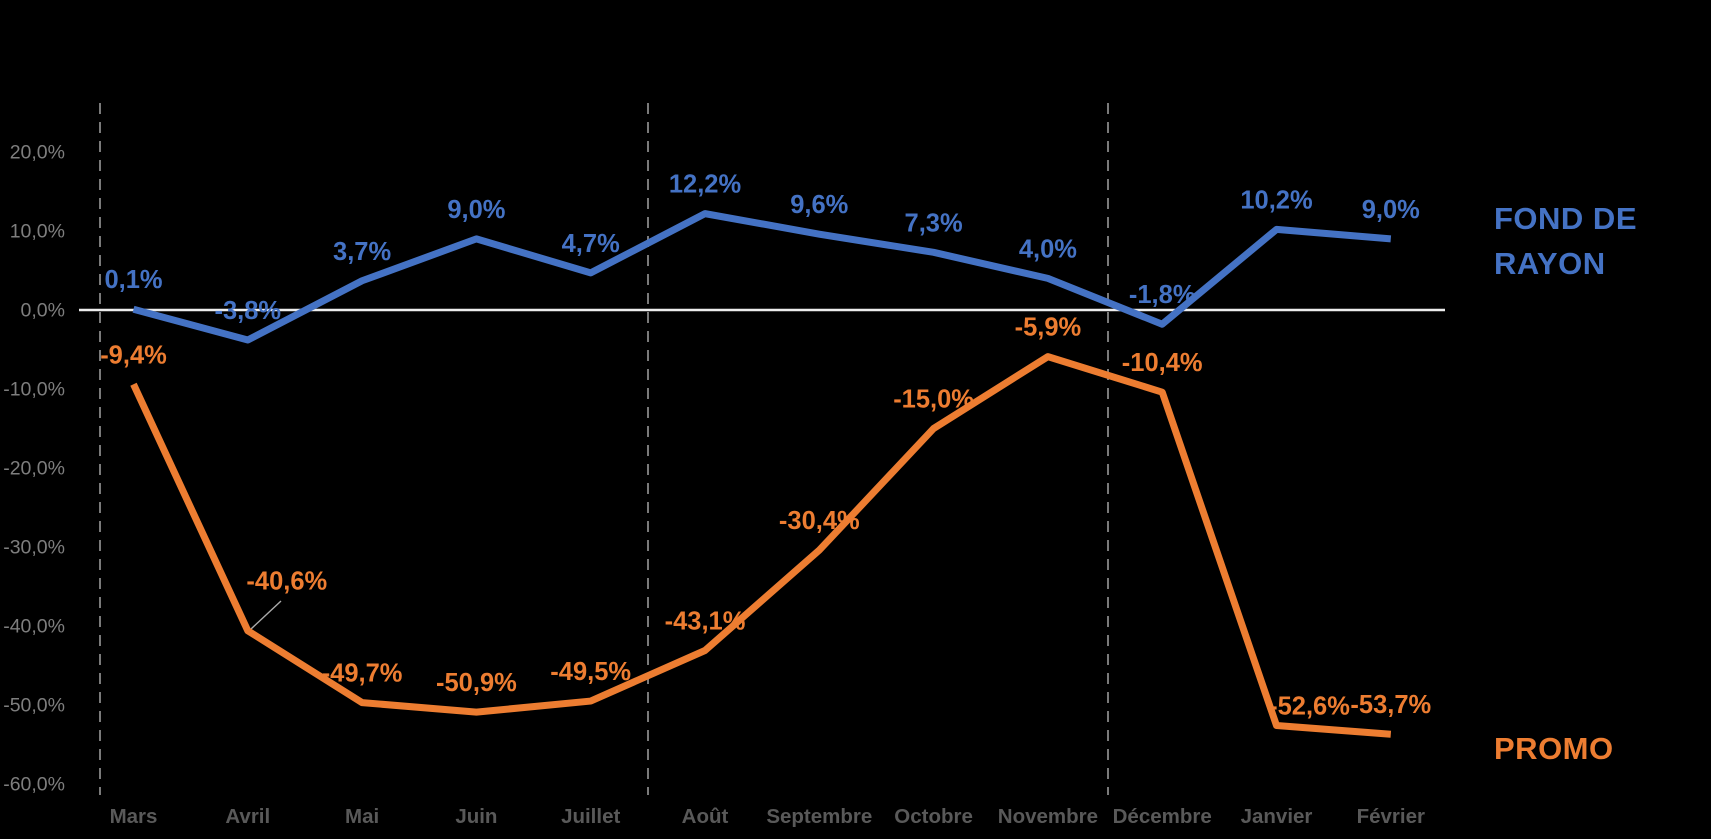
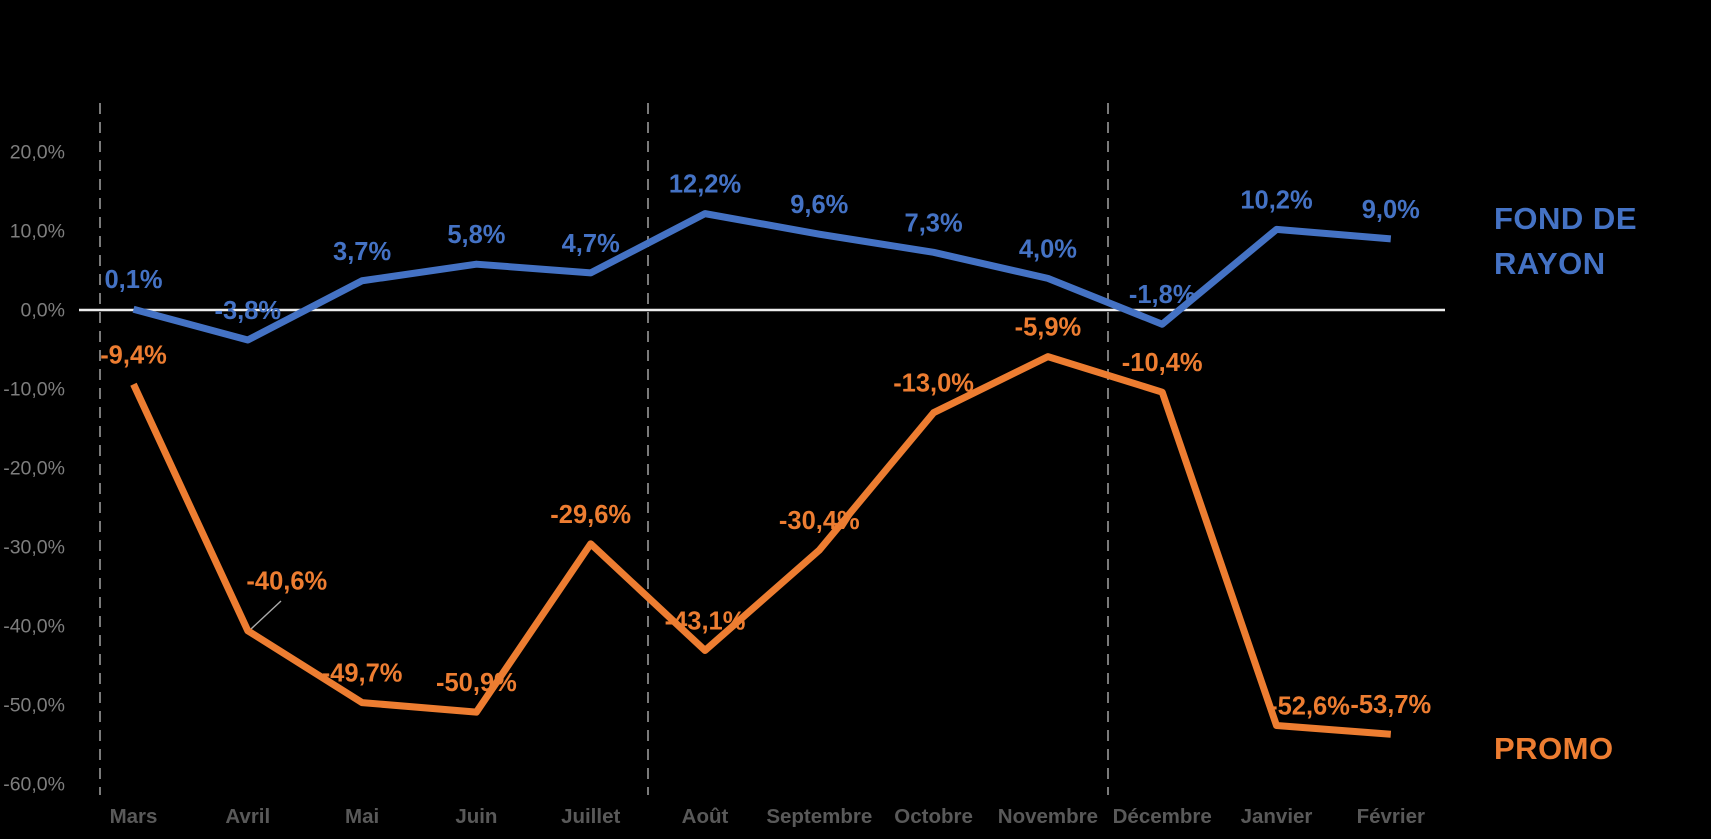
FOND DE RAYON/Juin: 9,0% -> 5,8%
PROMO/Juillet: -49,5% -> -29,6%
PROMO/Octobre: -15,0% -> -13,0%
